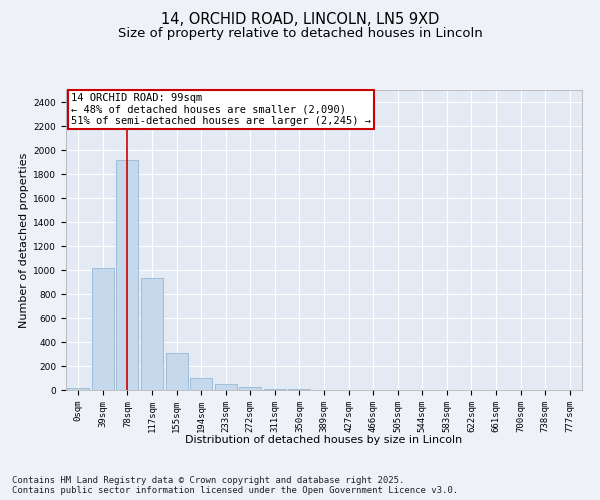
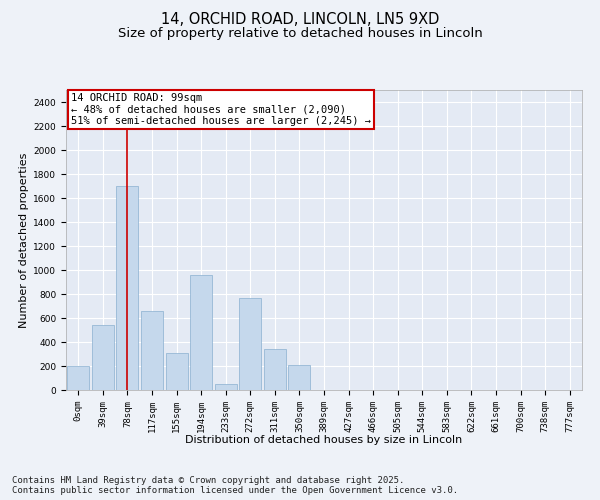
0sqm: 20 -> 200
39sqm: 1020 -> 540
78sqm: 1920 -> 1700
117sqm: 930 -> 660
194sqm: 100 -> 960
272sqm: 20 -> 770
311sqm: 10 -> 340
350sqm: 0 -> 210
